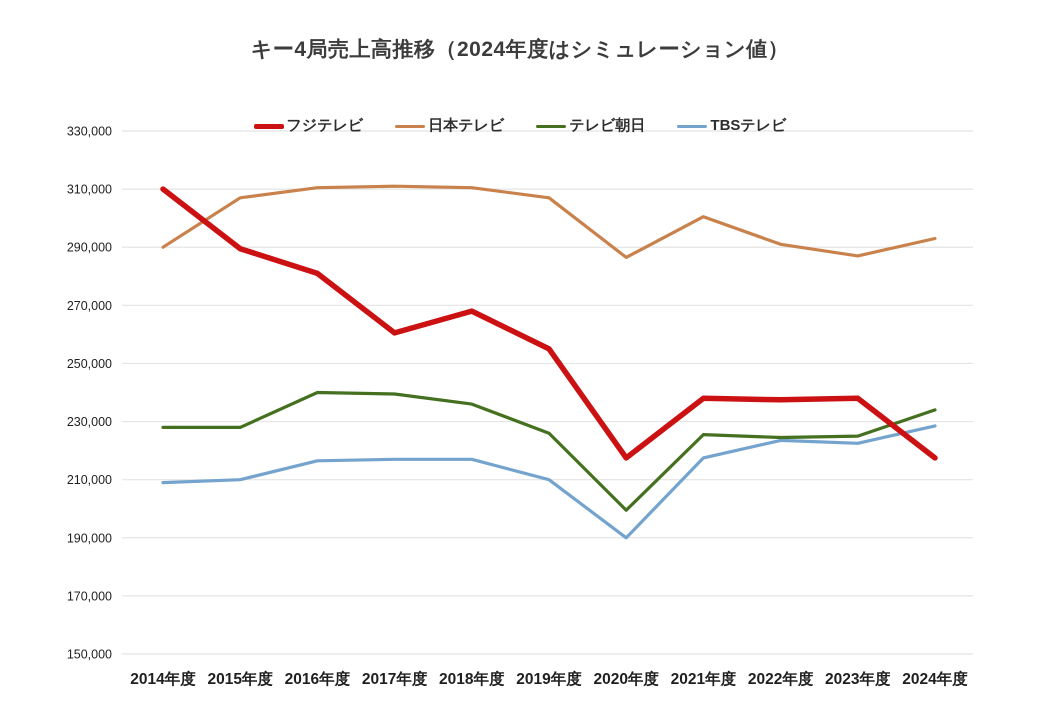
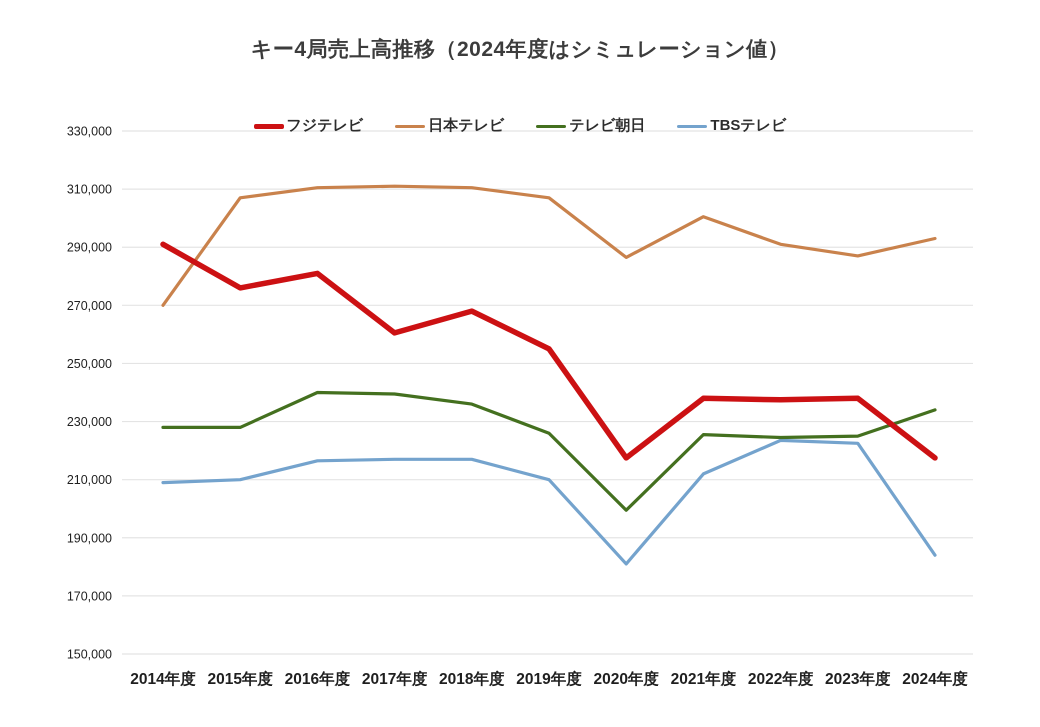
フジテレビ/2014年度: 310000 -> 291000
日本テレビ/2014年度: 290000 -> 270000
フジテレビ/2015年度: 290000 -> 276000
TBSテレビ/2020年度: 190000 -> 181000
TBSテレビ/2021年度: 218000 -> 212000
TBSテレビ/2024年度: 228000 -> 184000
